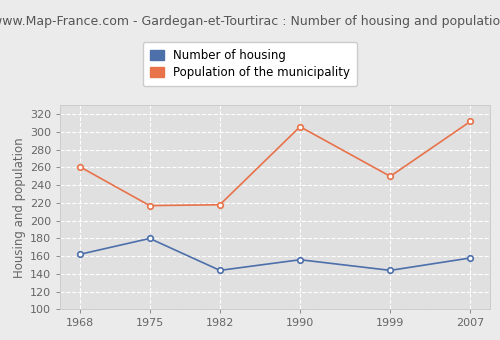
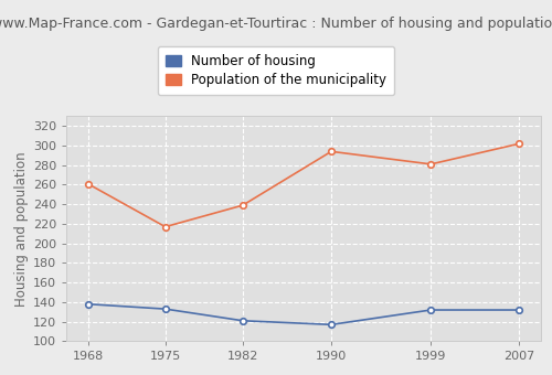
Number of housing/1968: 162 -> 138
Number of housing/1975: 180 -> 133
Number of housing/1982: 144 -> 121
Population of the municipality/1982: 218 -> 239
Number of housing/1990: 156 -> 117
Population of the municipality/1990: 306 -> 294
Number of housing/1999: 144 -> 132
Population of the municipality/1999: 250 -> 281
Number of housing/2007: 158 -> 132
Population of the municipality/2007: 312 -> 302
